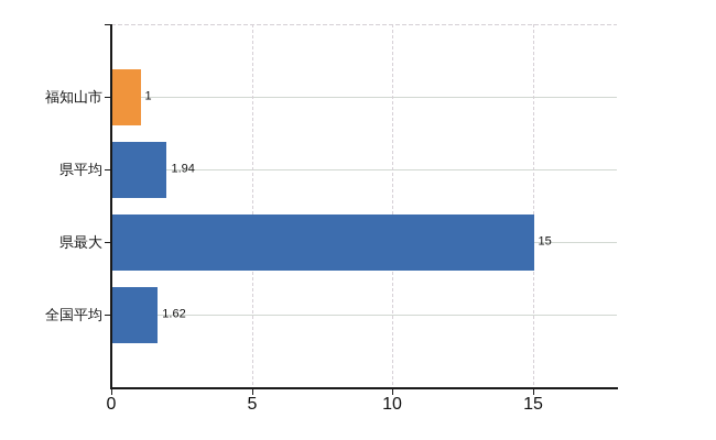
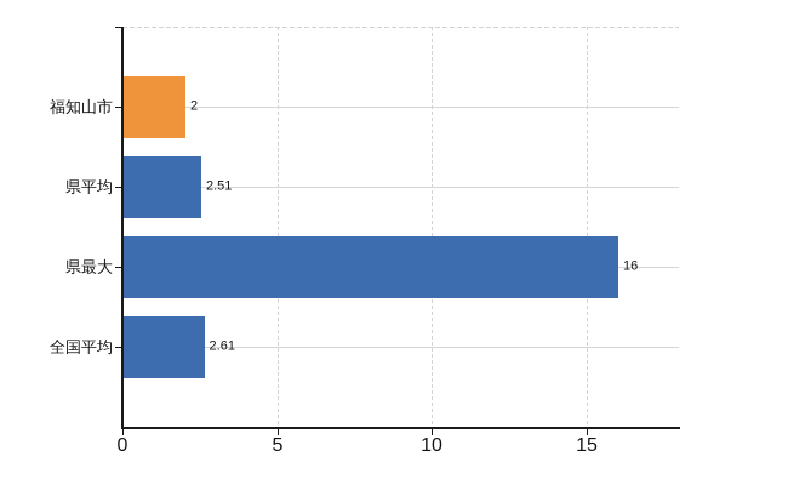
福知山市: 1 -> 2
県平均: 1.94 -> 2.51
県最大: 15 -> 16
全国平均: 1.62 -> 2.61
